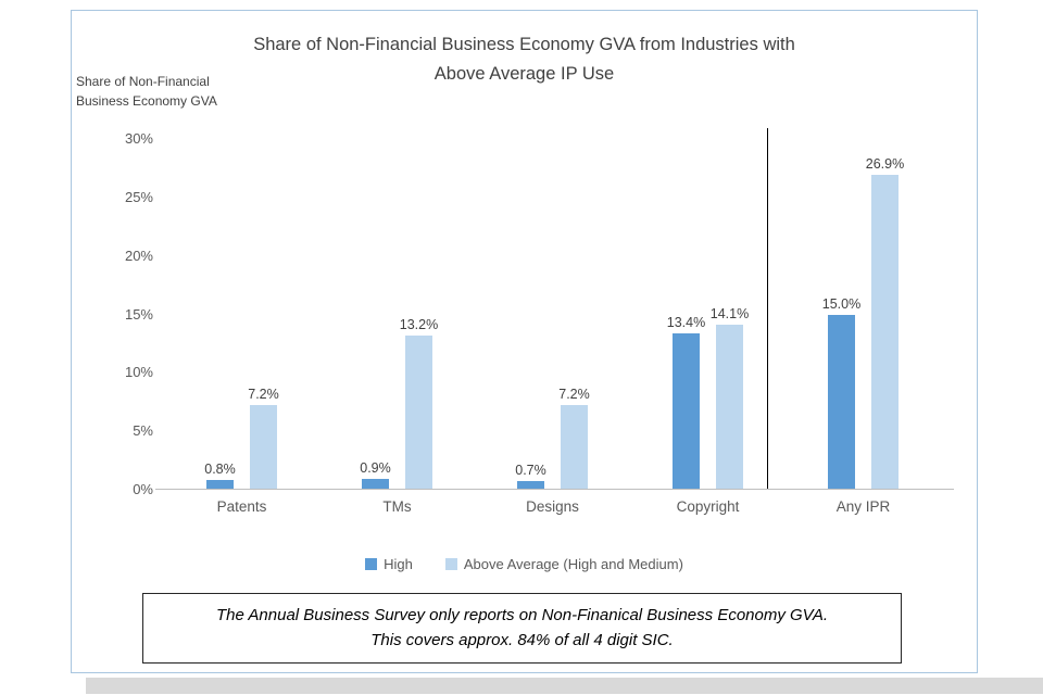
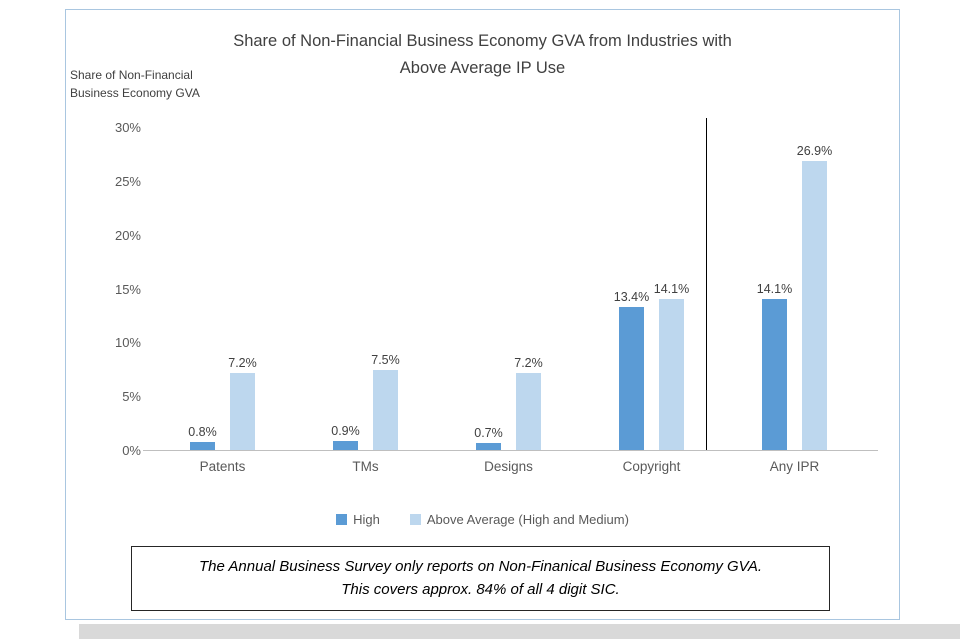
Above Average (High and Medium)/TMs: 13.2% -> 7.5%
High/Any IPR: 15.0% -> 14.1%
